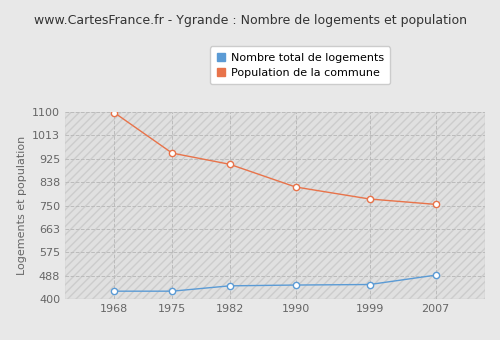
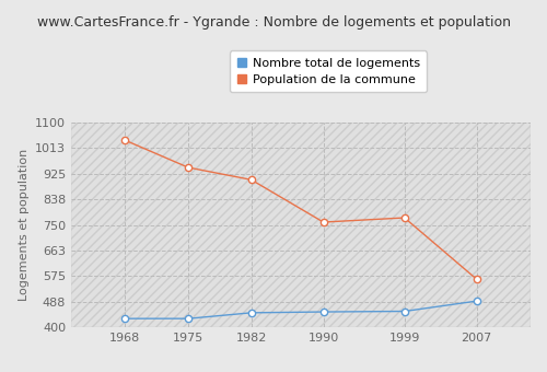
Population de la commune/1968: 1098 -> 1040
Population de la commune/1990: 820 -> 760
Population de la commune/2007: 755 -> 565
